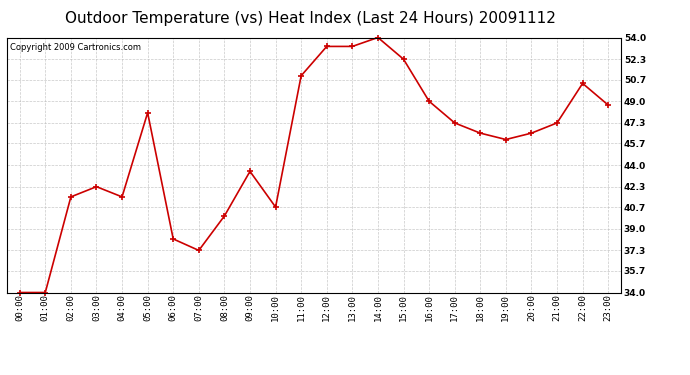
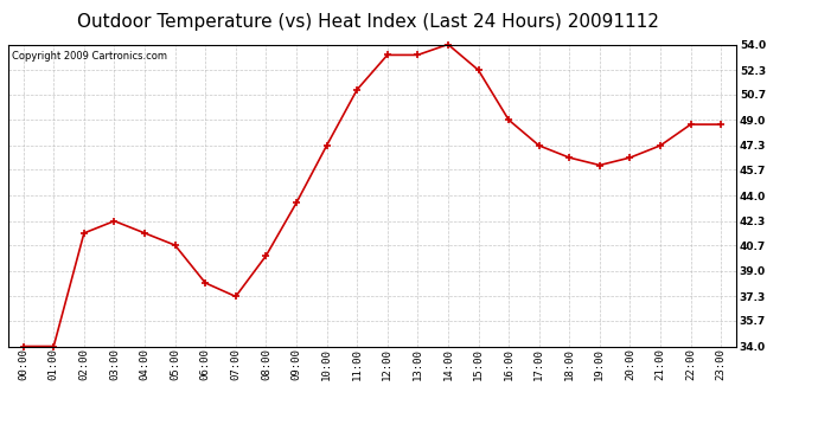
05:00: 48.1 -> 40.7
10:00: 40.7 -> 47.3
22:00: 50.4 -> 48.7
